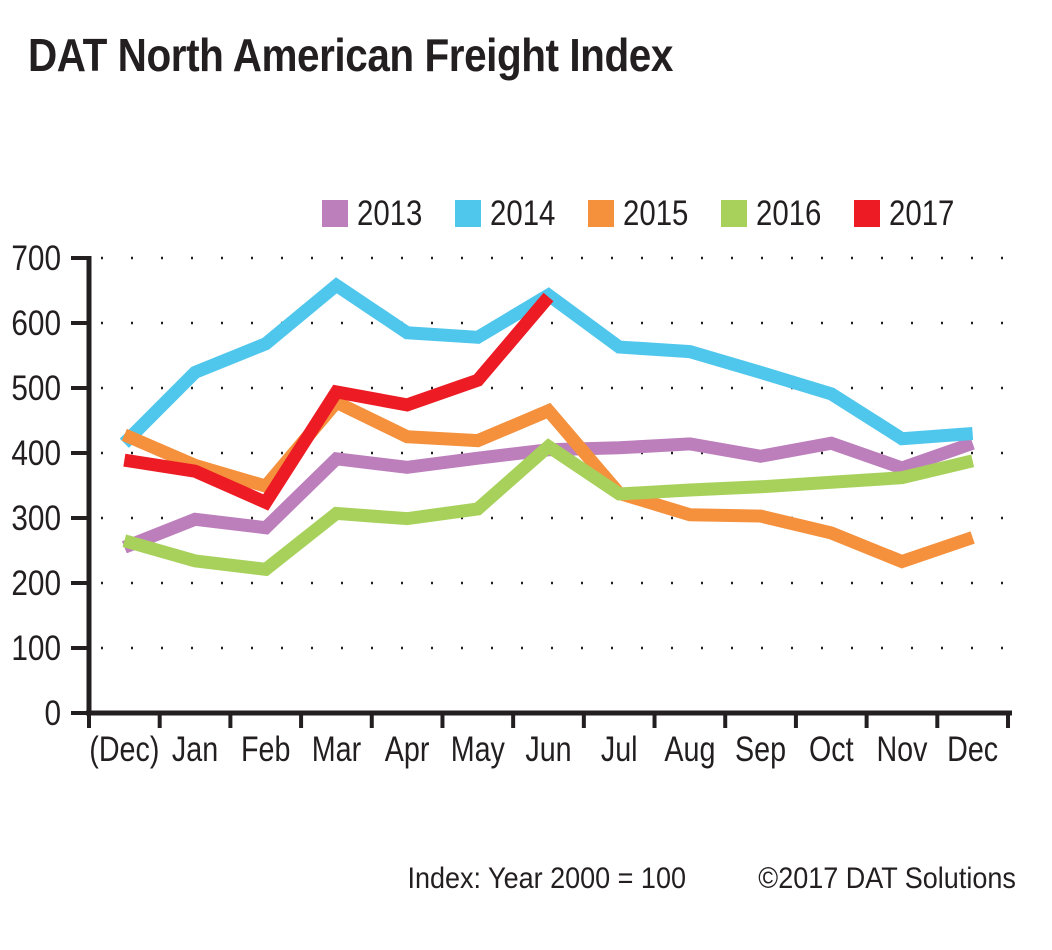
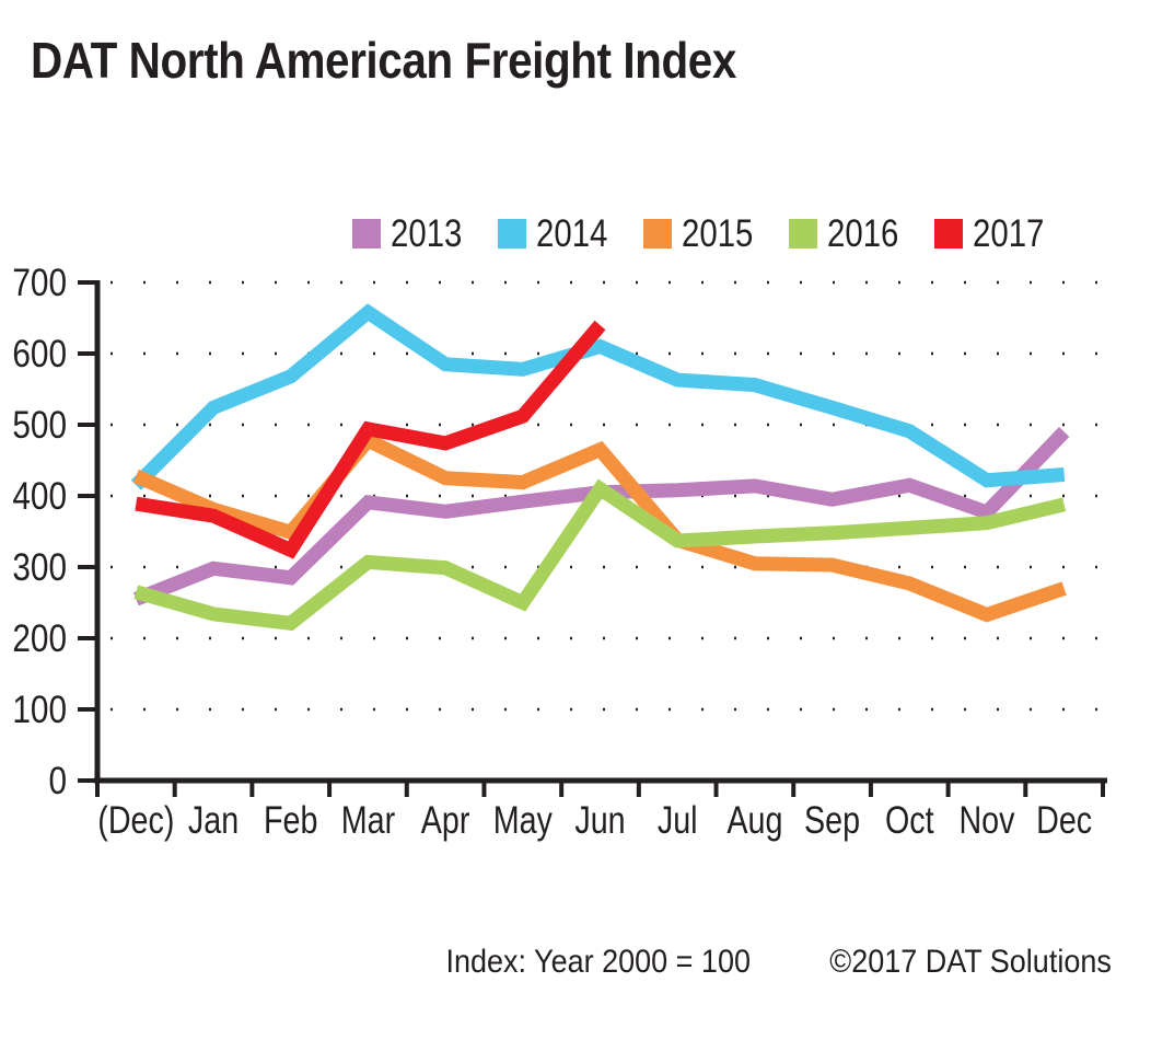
2016/May: 310 -> 250
2014/Jun: 640 -> 610
2013/Dec: 420 -> 490
